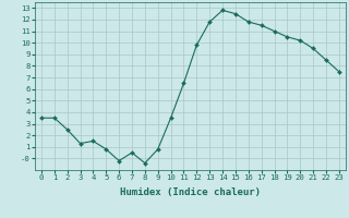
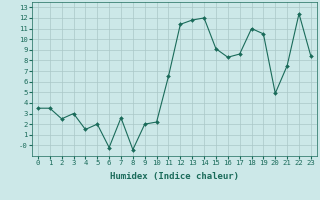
3: 1.3 -> 3.0
5: 0.8 -> 2.0
7: 0.5 -> 2.6
9: 0.8 -> 2.0
10: 3.5 -> 2.2
12: 9.8 -> 11.4
14: 12.8 -> 12.0
15: 12.5 -> 9.1
16: 11.8 -> 8.3
17: 11.5 -> 8.6
20: 10.2 -> 4.9
21: 9.5 -> 7.5
22: 8.5 -> 12.4
23: 7.5 -> 8.4
